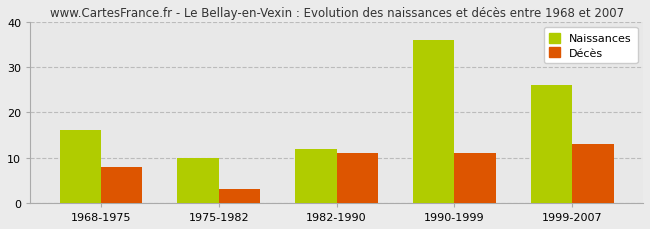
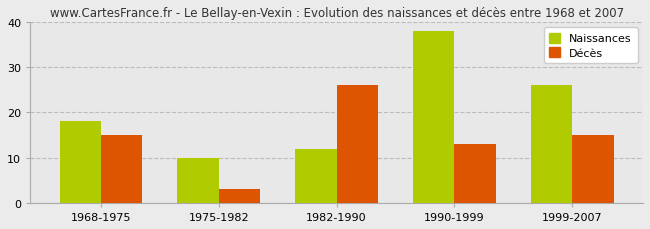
Naissances/1968-1975: 16 -> 18
Décès/1968-1975: 8 -> 15
Décès/1982-1990: 11 -> 26
Naissances/1990-1999: 36 -> 38
Décès/1990-1999: 11 -> 13
Décès/1999-2007: 13 -> 15
